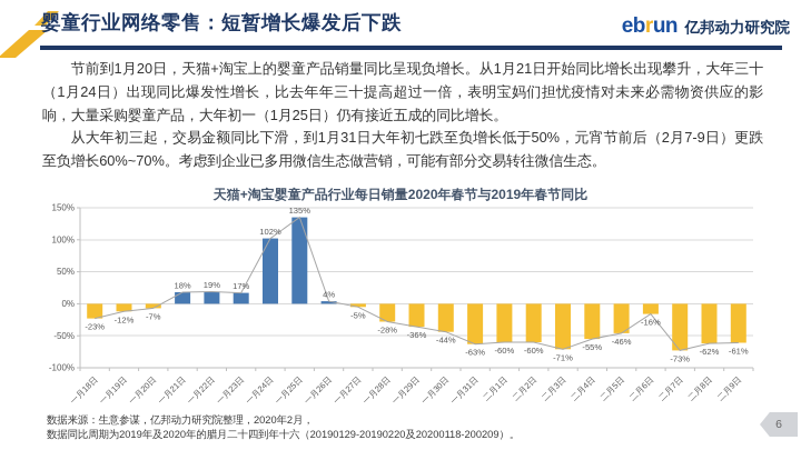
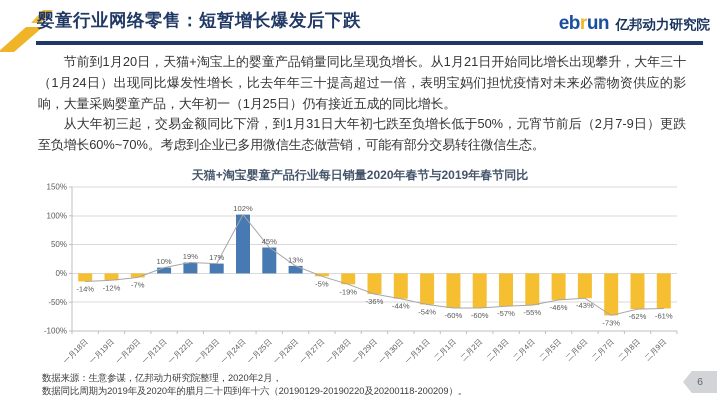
一月18日: -23% -> -14%
一月21日: 18% -> 10%
一月25日: 135% -> 45%
一月26日: 4% -> 13%
一月28日: -28% -> -19%
一月31日: -63% -> -54%
二月3日: -71% -> -57%
二月6日: -16% -> -43%
